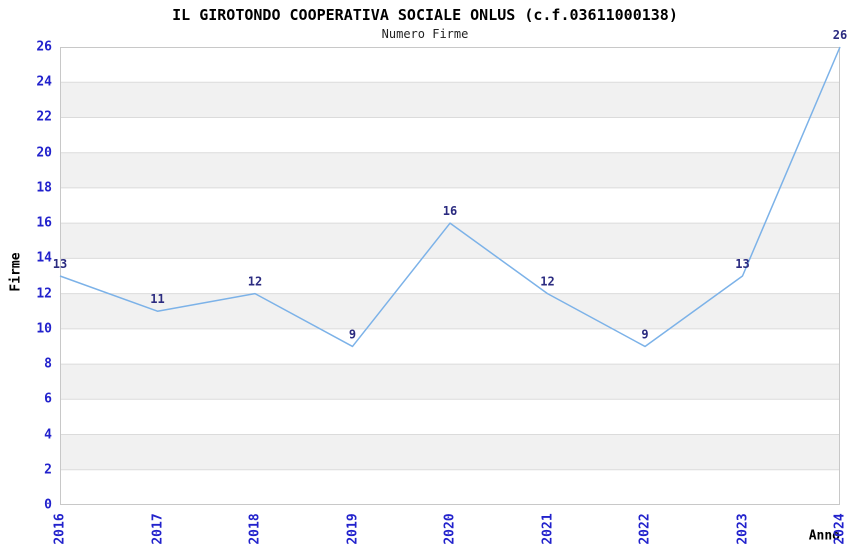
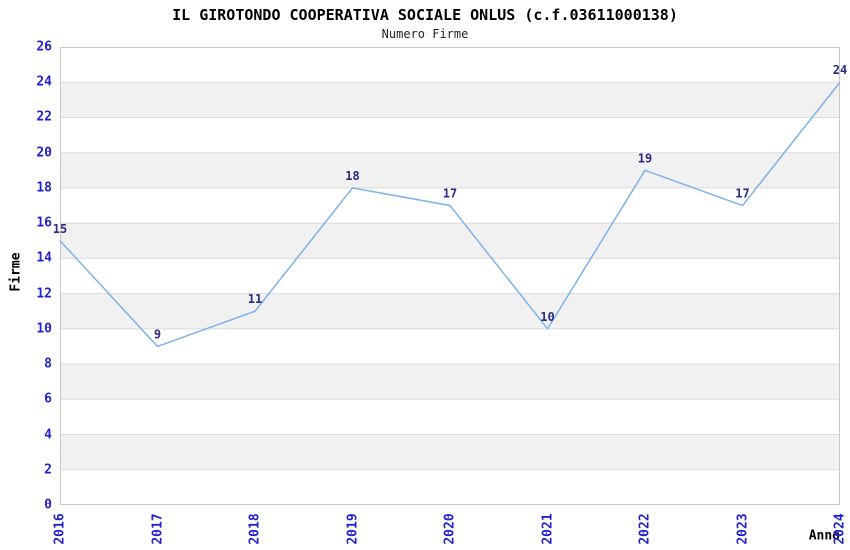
2016: 13 -> 15
2017: 11 -> 9
2018: 12 -> 11
2019: 9 -> 18
2020: 16 -> 17
2021: 12 -> 10
2022: 9 -> 19
2023: 13 -> 17
2024: 26 -> 24
